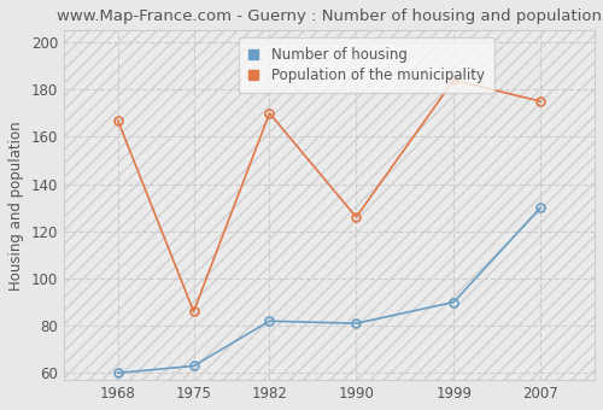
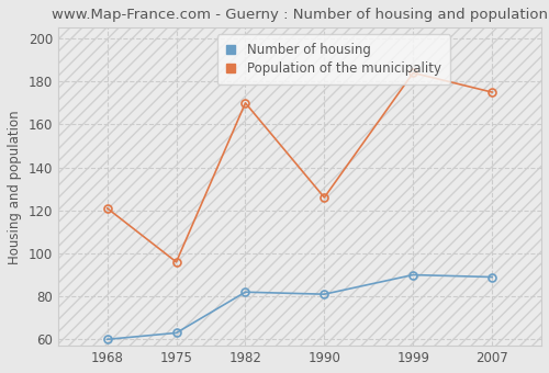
Population of the municipality/1968: 167 -> 121
Population of the municipality/1975: 86 -> 96
Number of housing/2007: 130 -> 89
